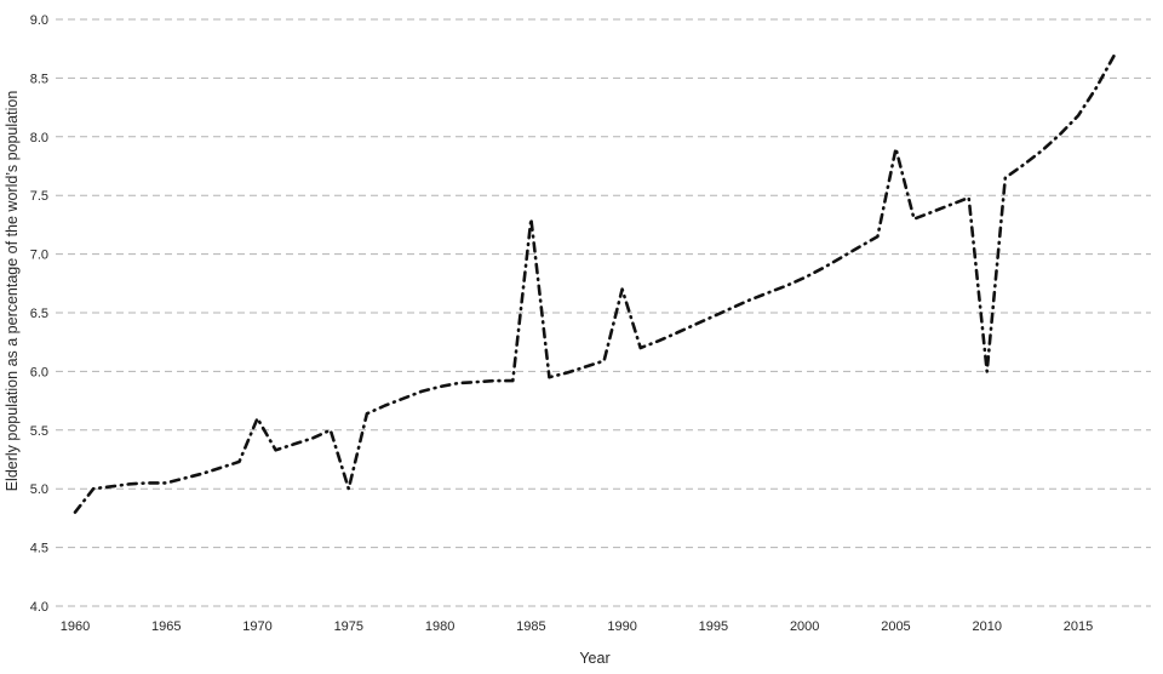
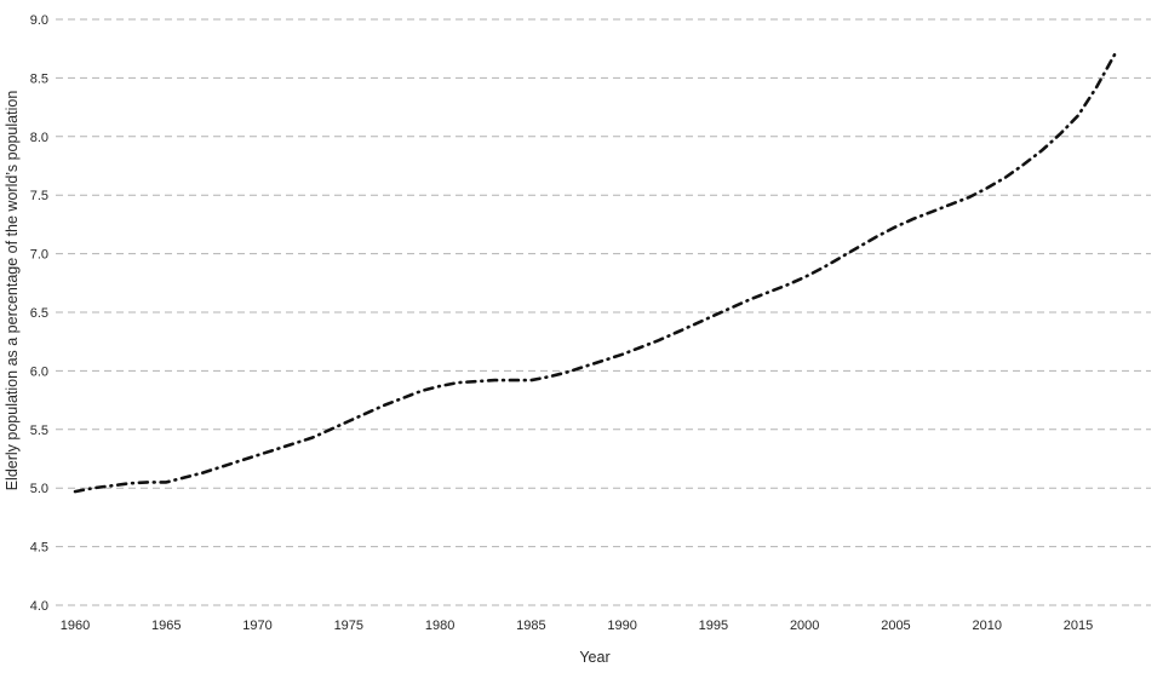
1960: 4.8 -> 5.0
1970: 5.6 -> 5.3
1975: 5.0 -> 5.6
1985: 7.3 -> 5.9
1990: 6.7 -> 6.1
2005: 7.9 -> 7.2
2010: 6.0 -> 7.6
